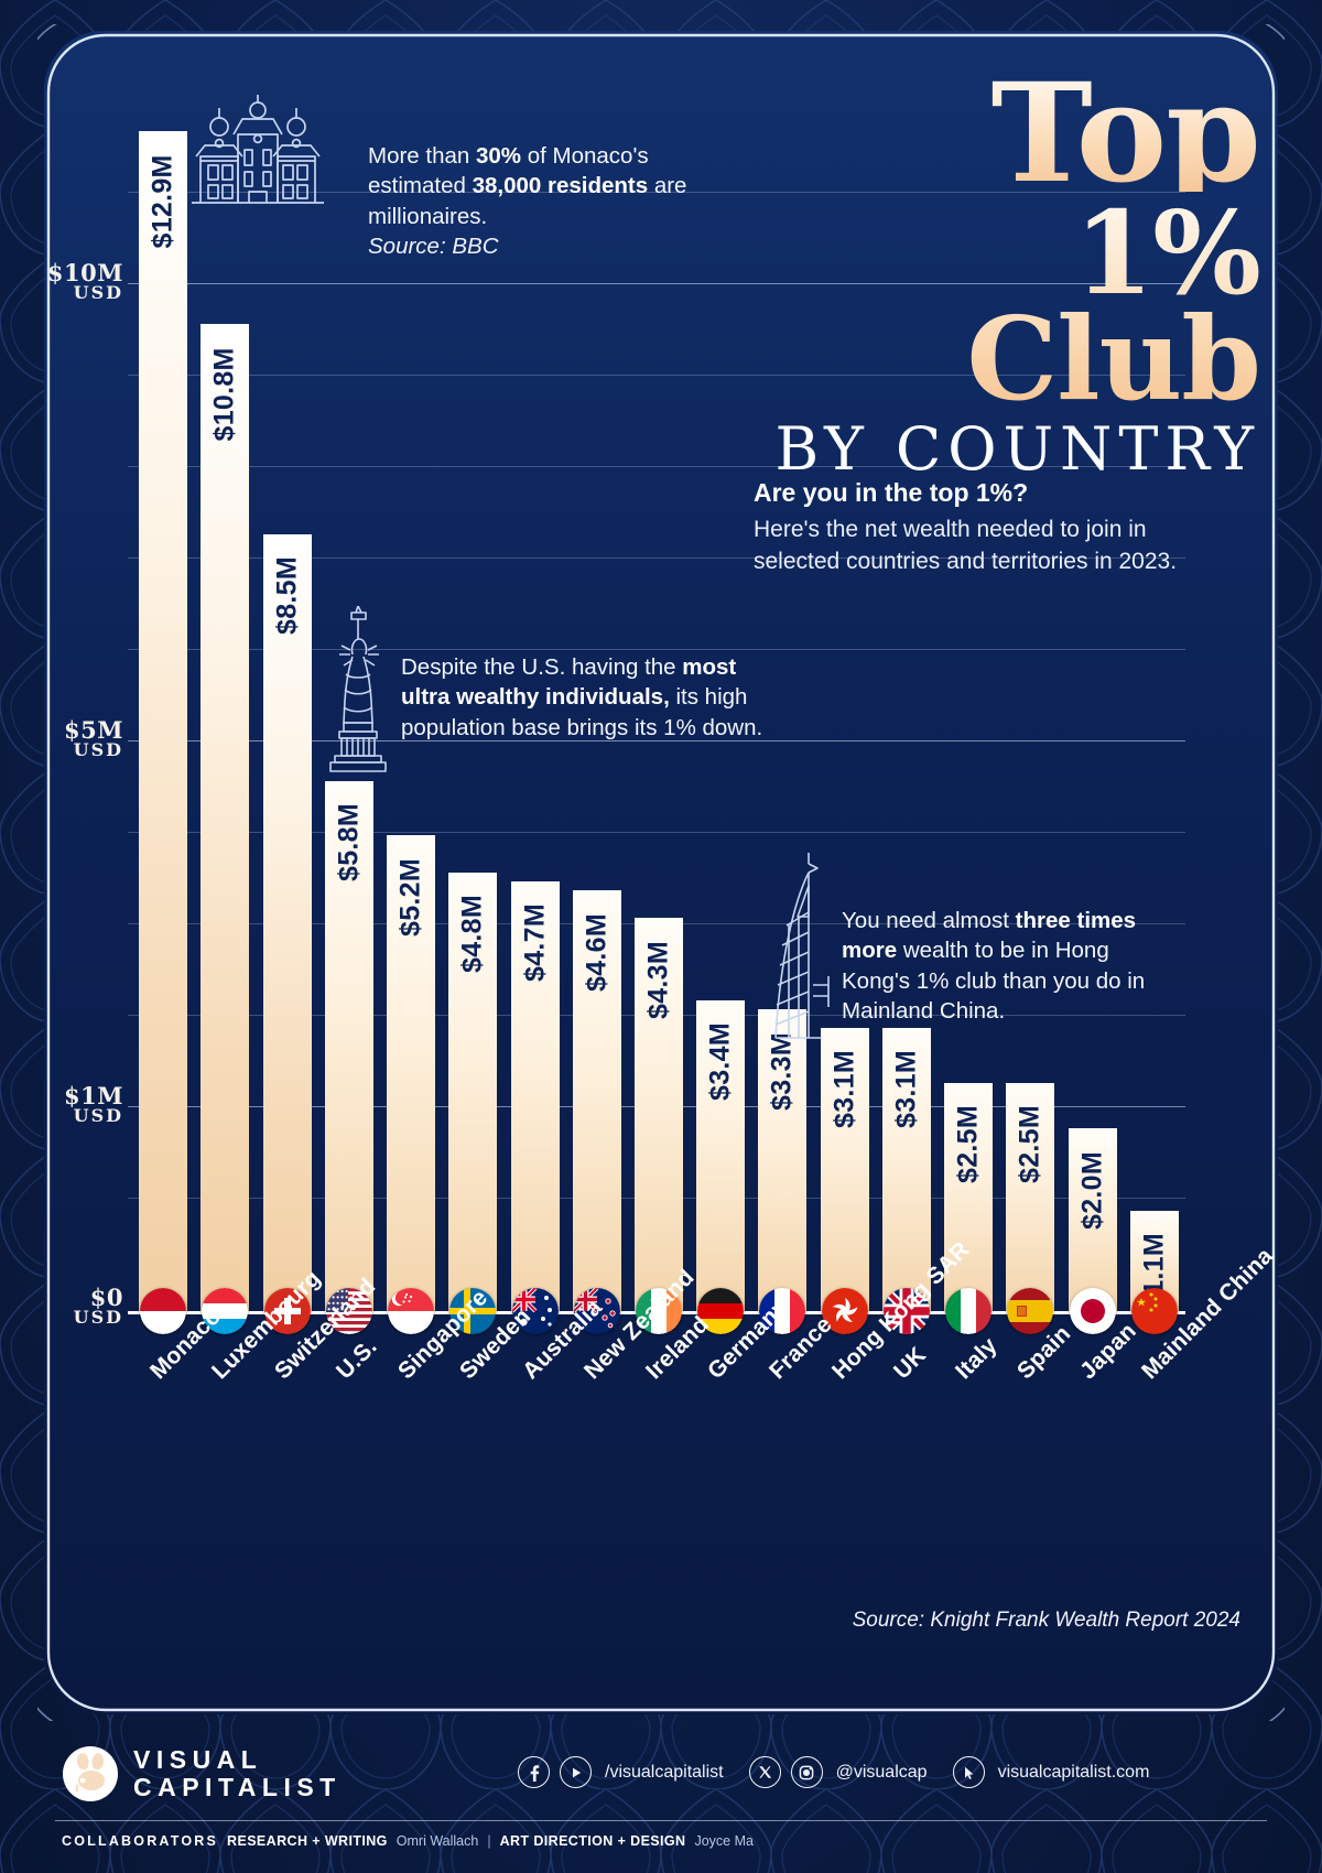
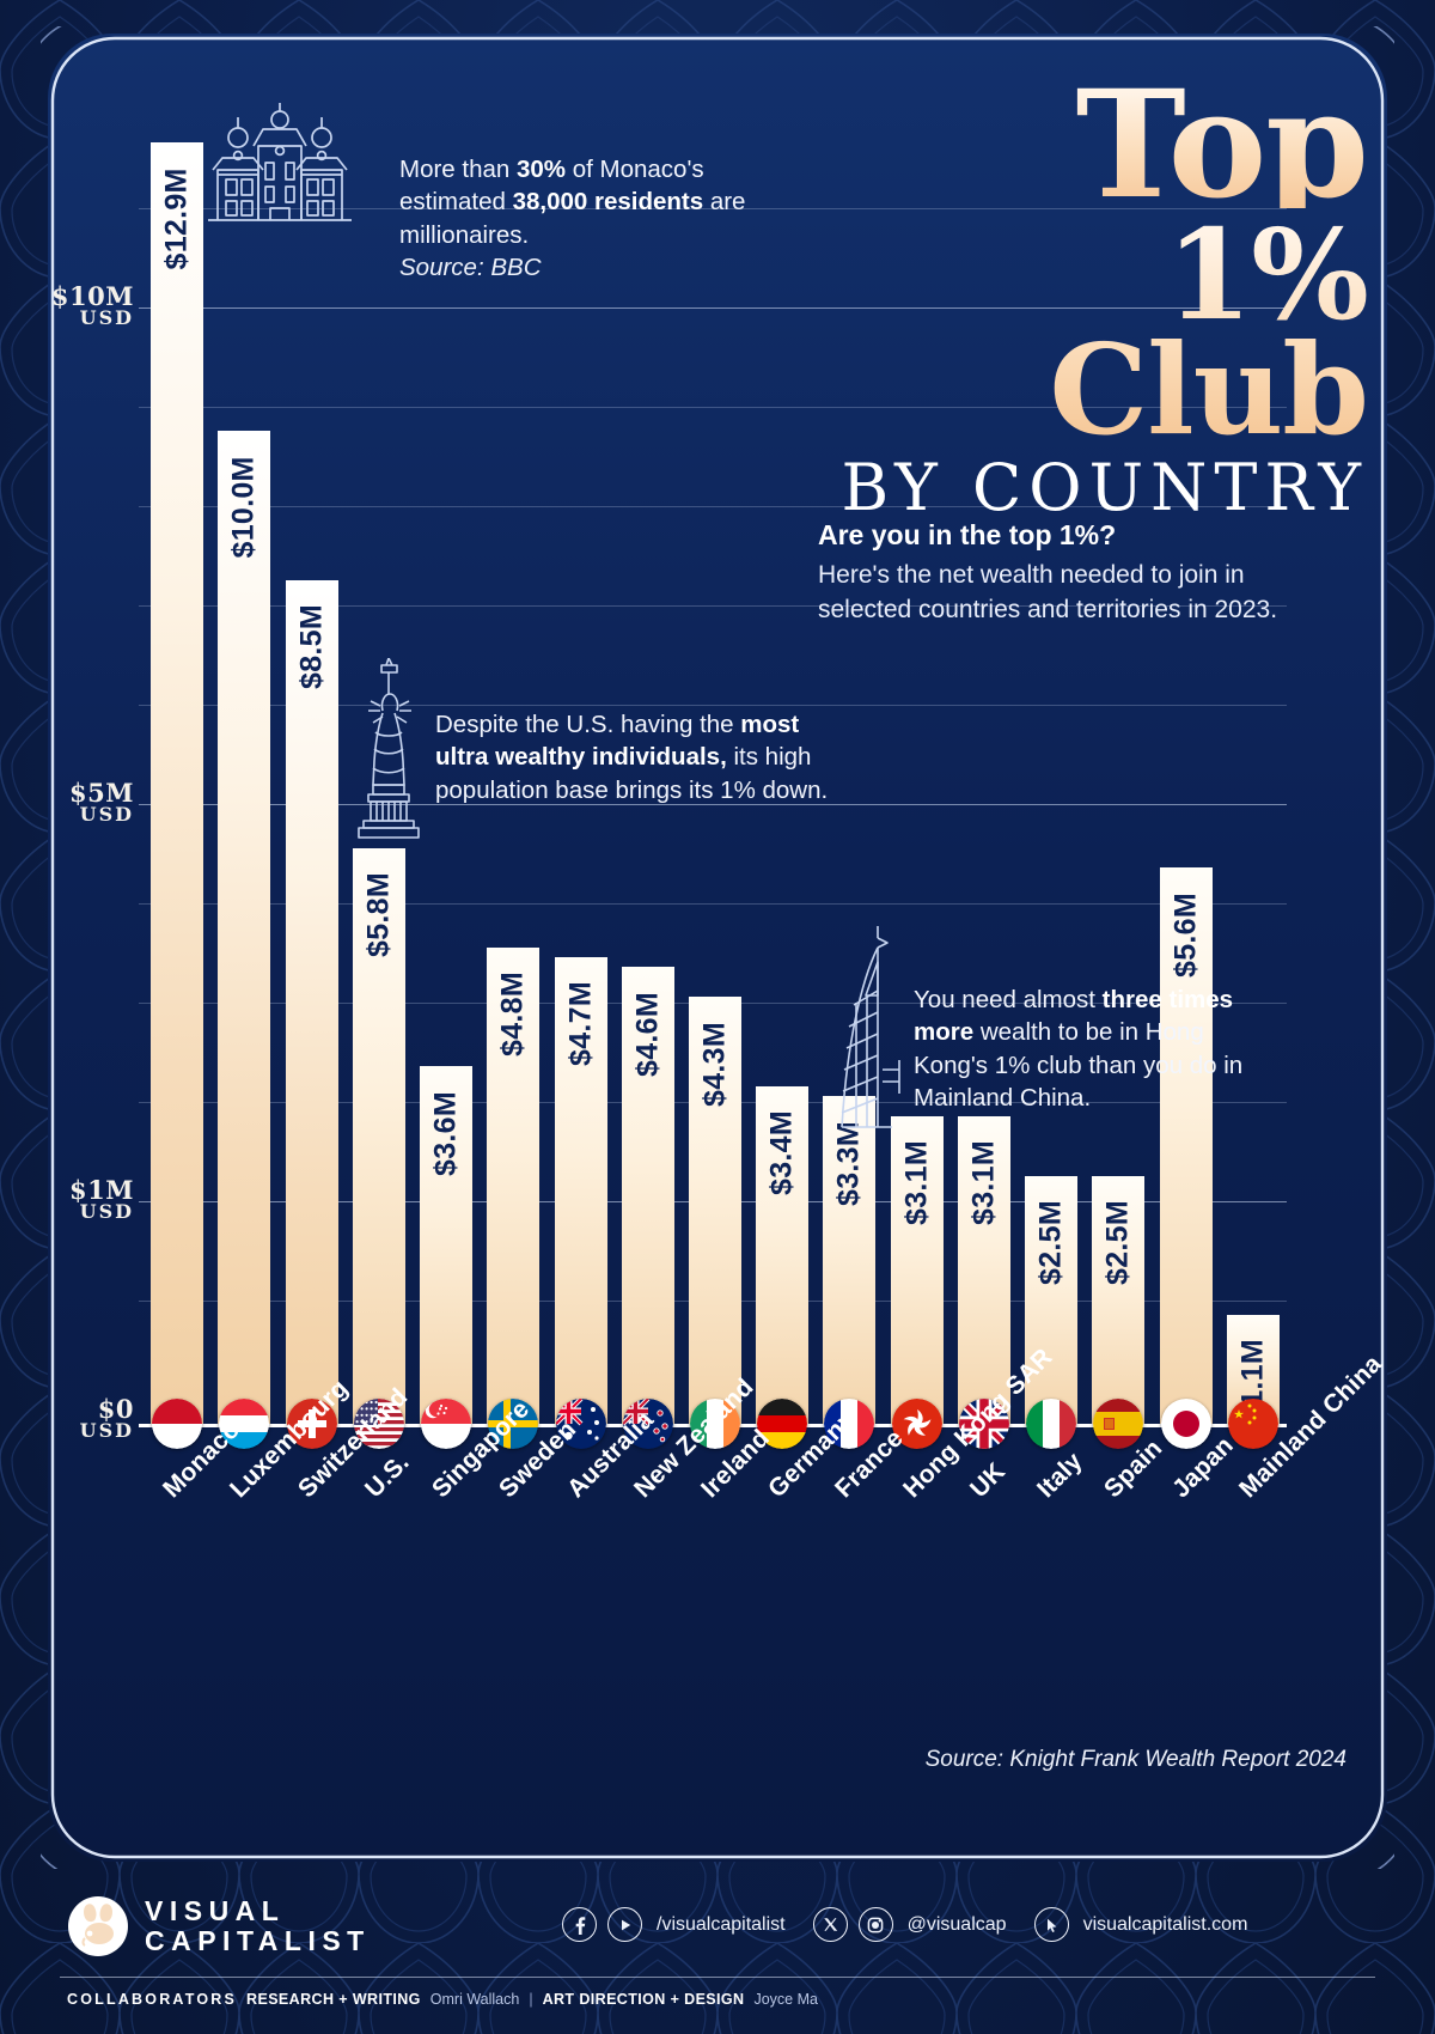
Luxembourg: $10.8M -> $10.0M
Singapore: $5.2M -> $3.6M
Japan: $2.0M -> $5.6M
